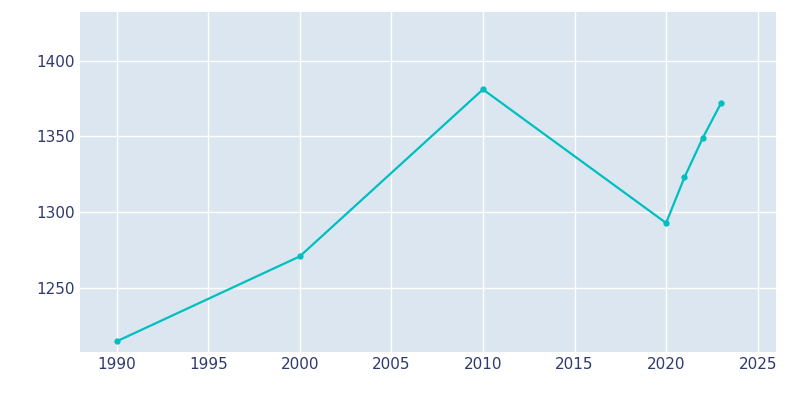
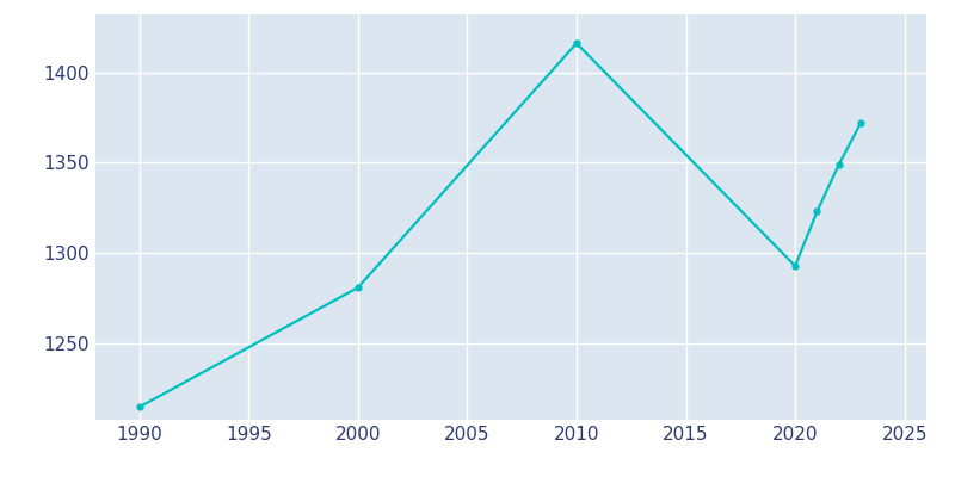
2000: 1271 -> 1281
2010: 1381 -> 1416
